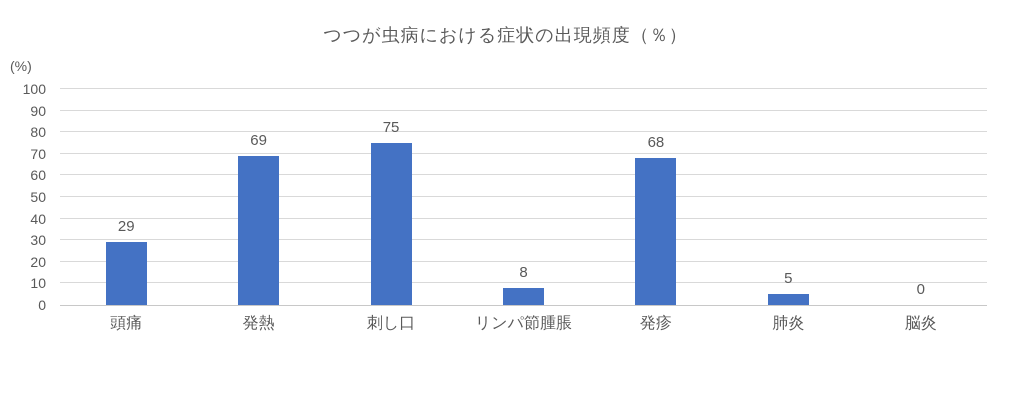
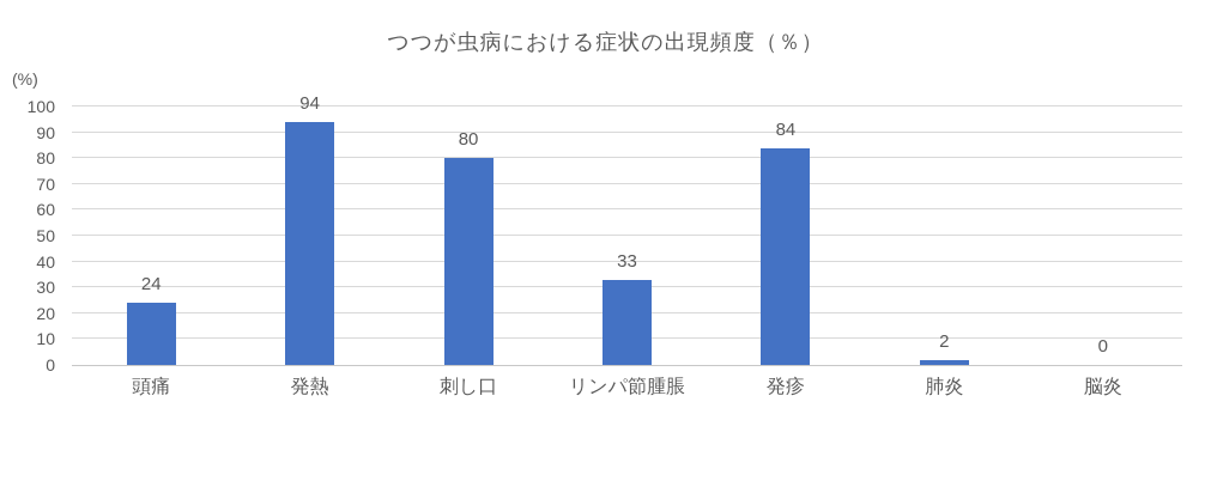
頭痛: 29 -> 24
発熱: 69 -> 94
刺し口: 75 -> 80
リンパ節腫脹: 8 -> 33
発疹: 68 -> 84
肺炎: 5 -> 2
